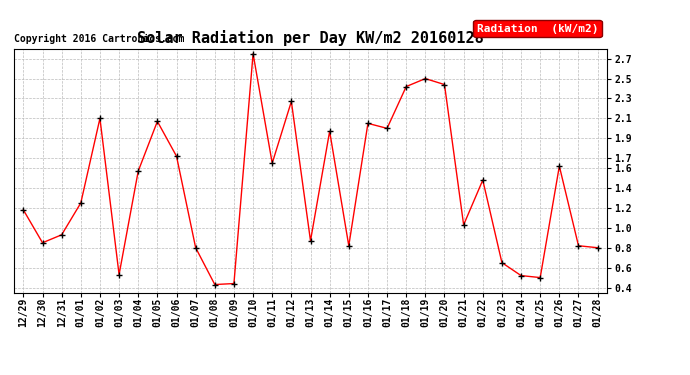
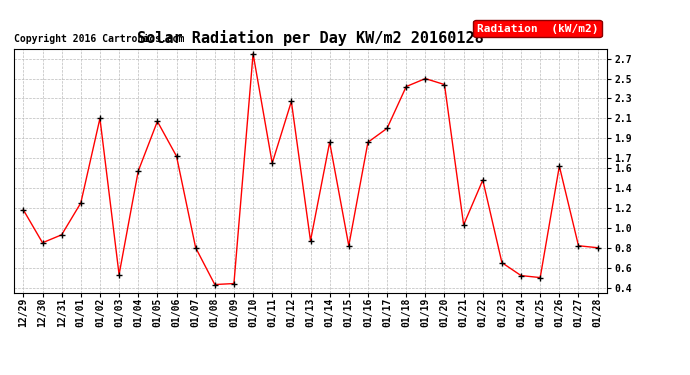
01/14: 1.97 -> 1.86
01/16: 2.05 -> 1.86
